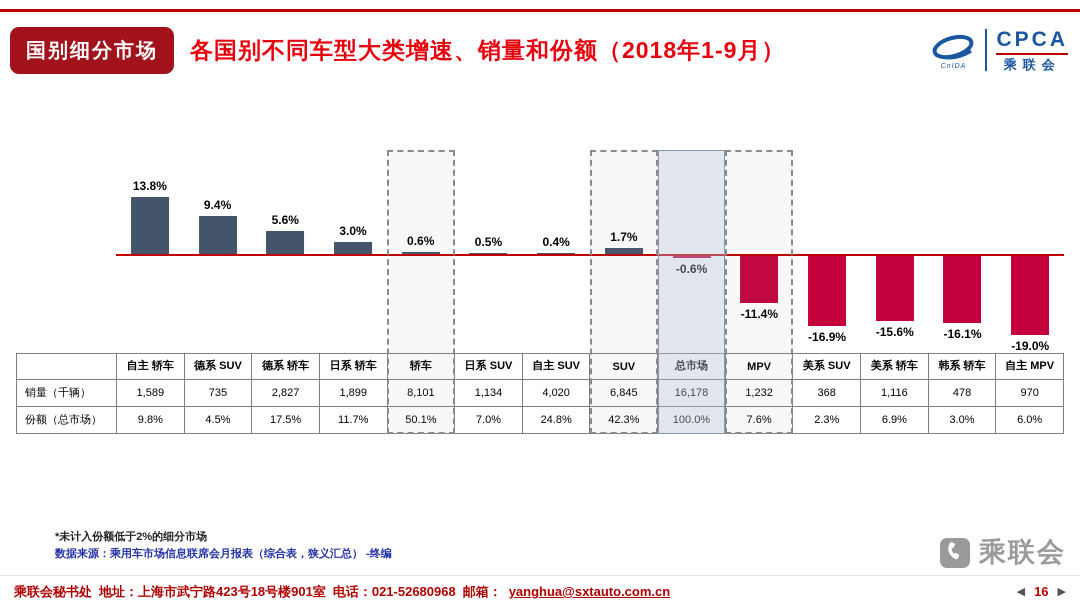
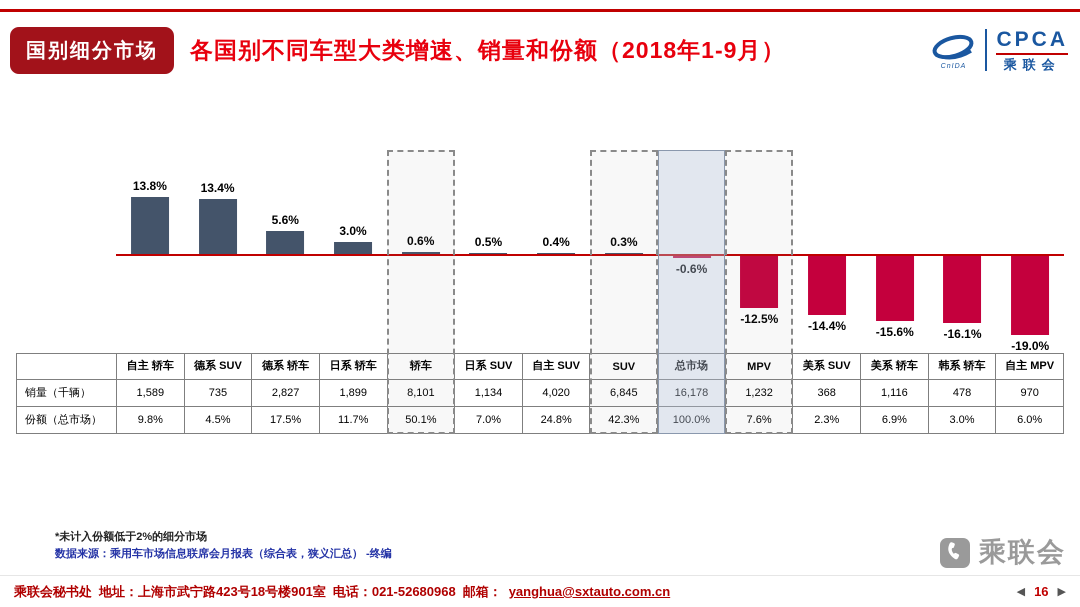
德系 SUV: 9.4% -> 13.4%
SUV: 1.7% -> 0.3%
MPV: -11.4% -> -12.5%
美系 SUV: -16.9% -> -14.4%
